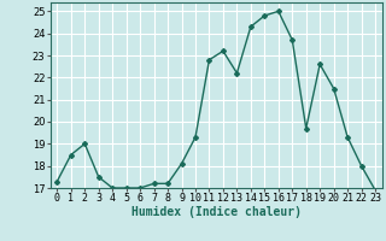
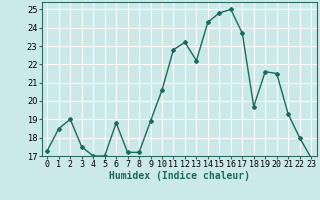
6: 17.0 -> 18.8
9: 18.1 -> 18.9
10: 19.3 -> 20.6
19: 22.6 -> 21.6
